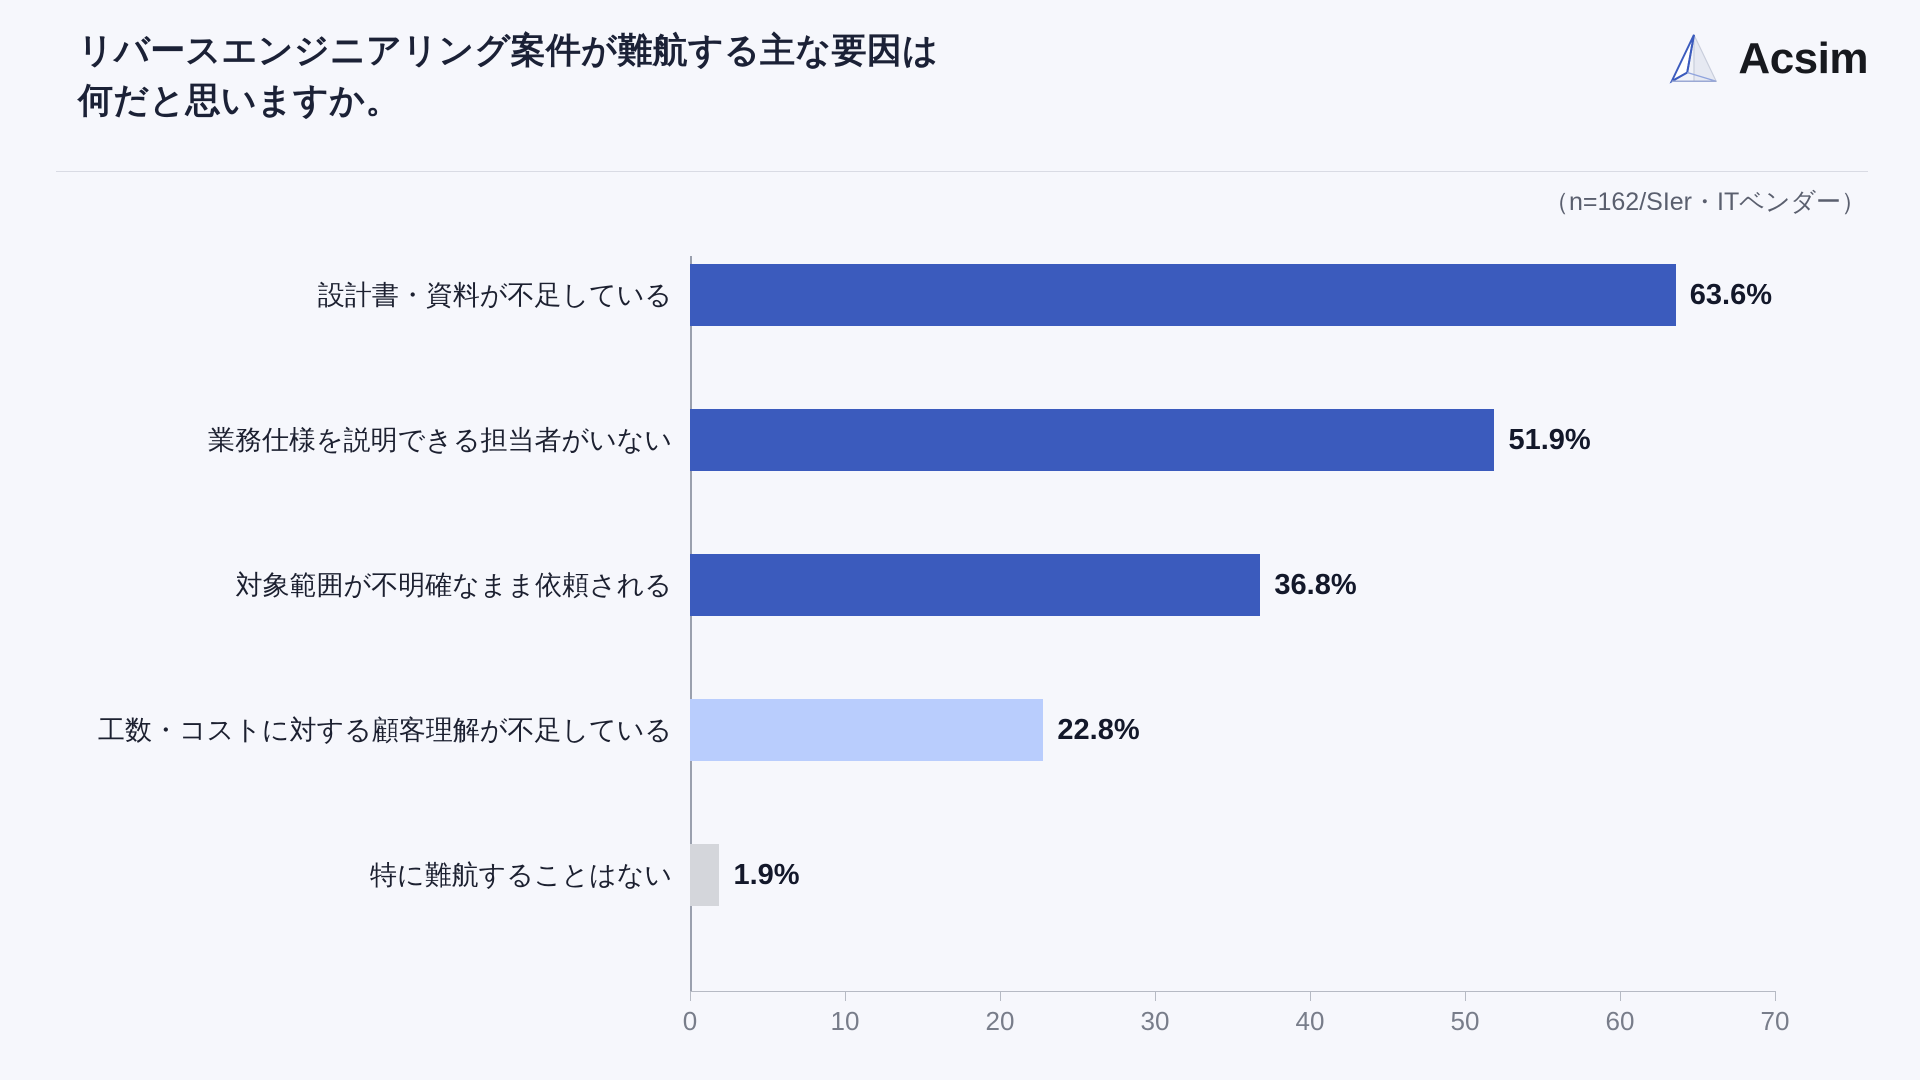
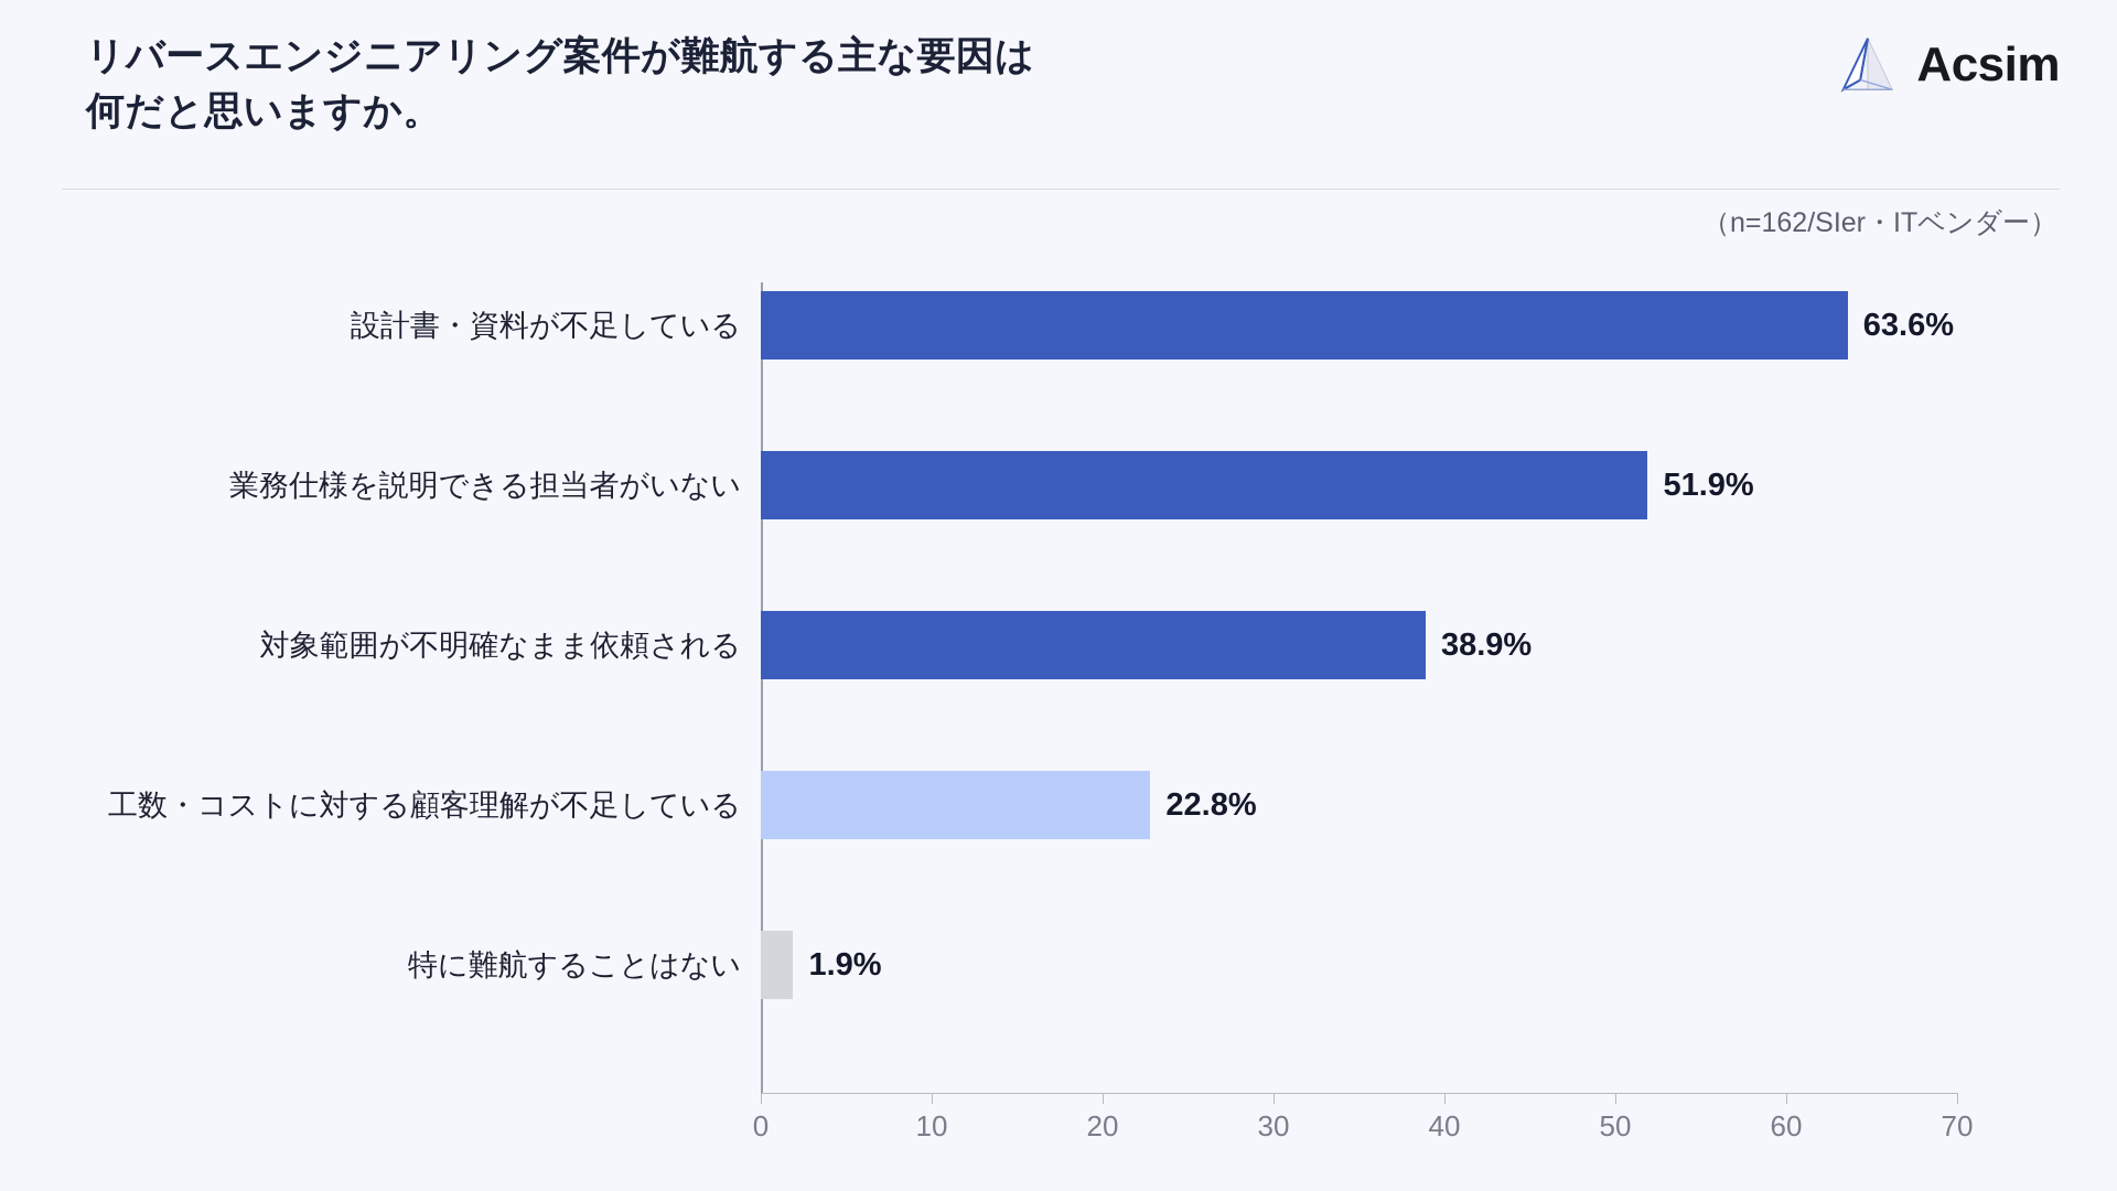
対象範囲が不明確なまま依頼される: 36.8% -> 38.9%
